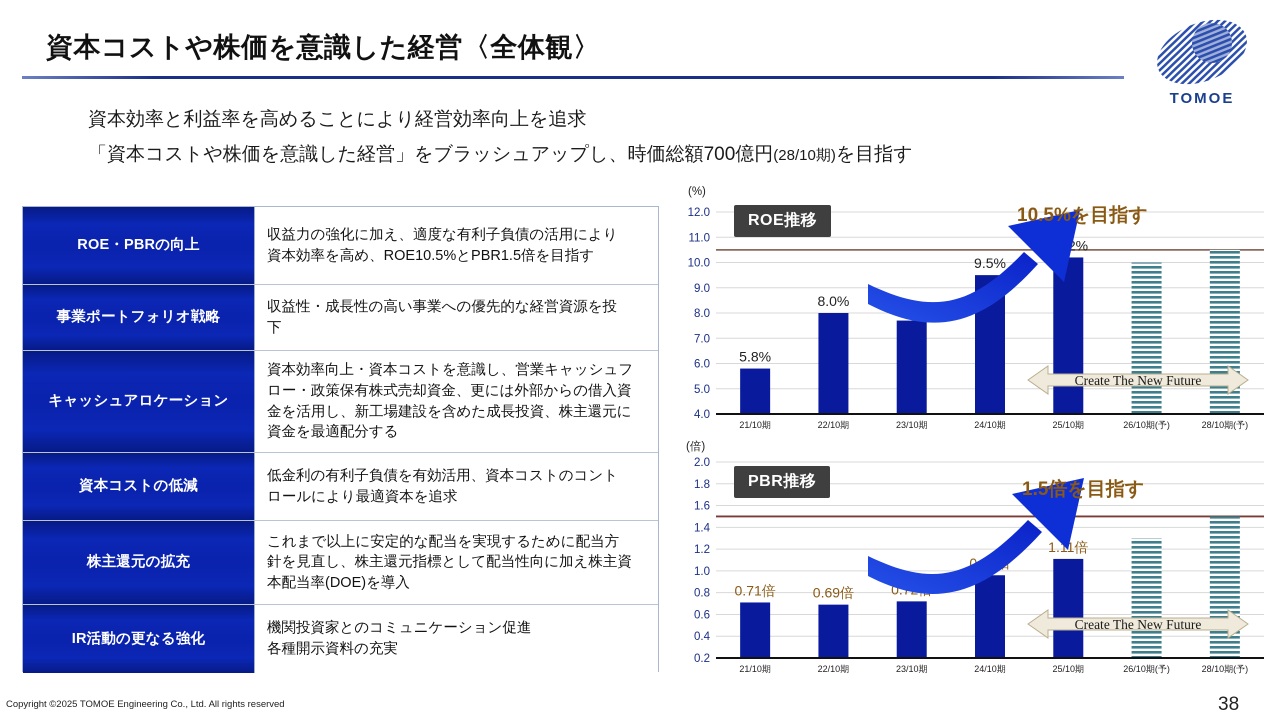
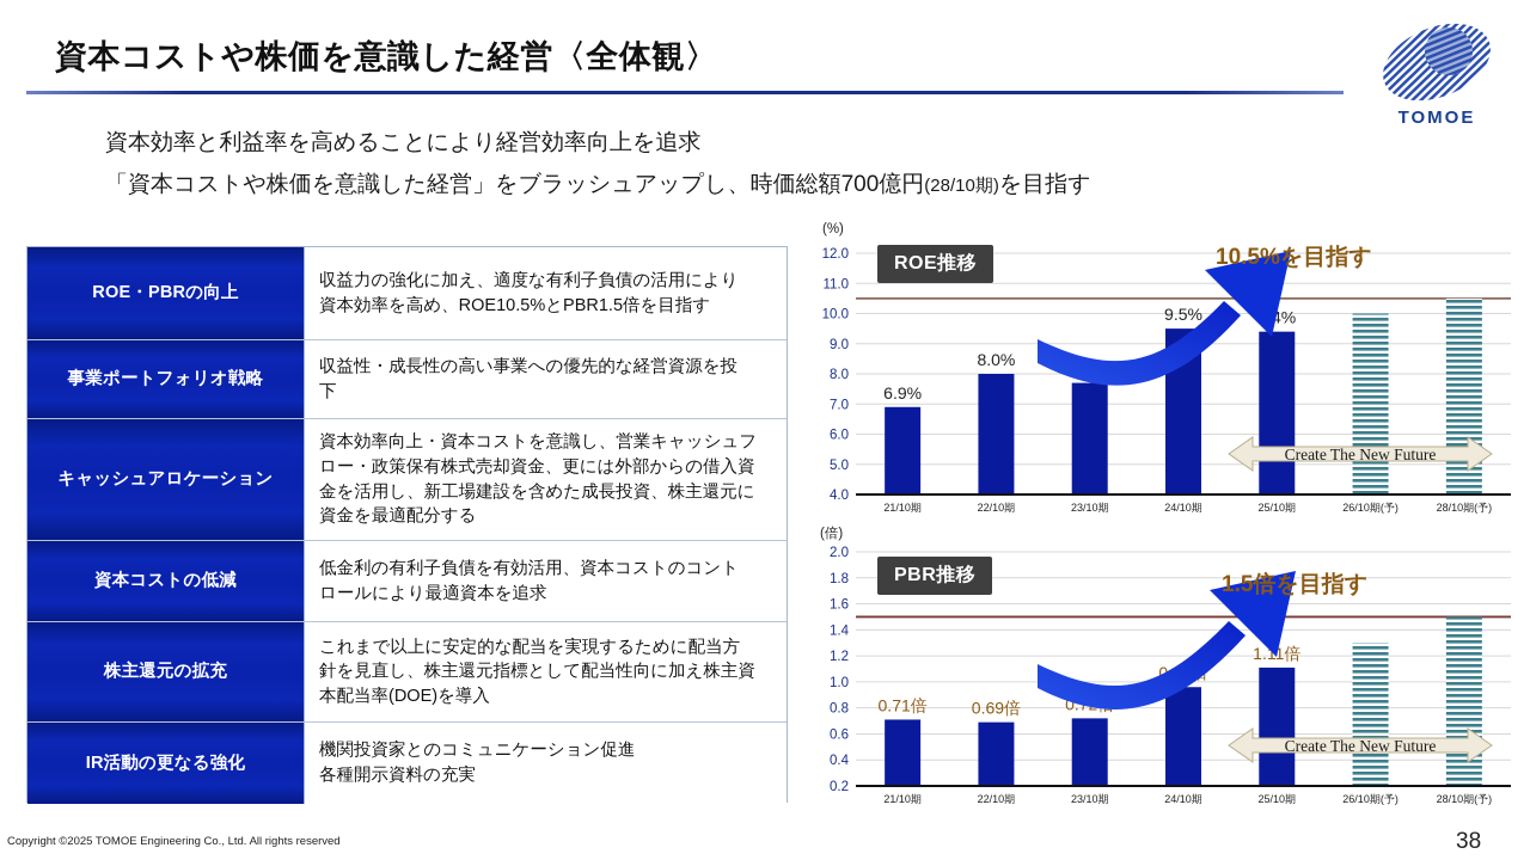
ROE推移/21/10期: 5.8% -> 6.9%
ROE推移/25/10期: 10.2% -> 9.4%
